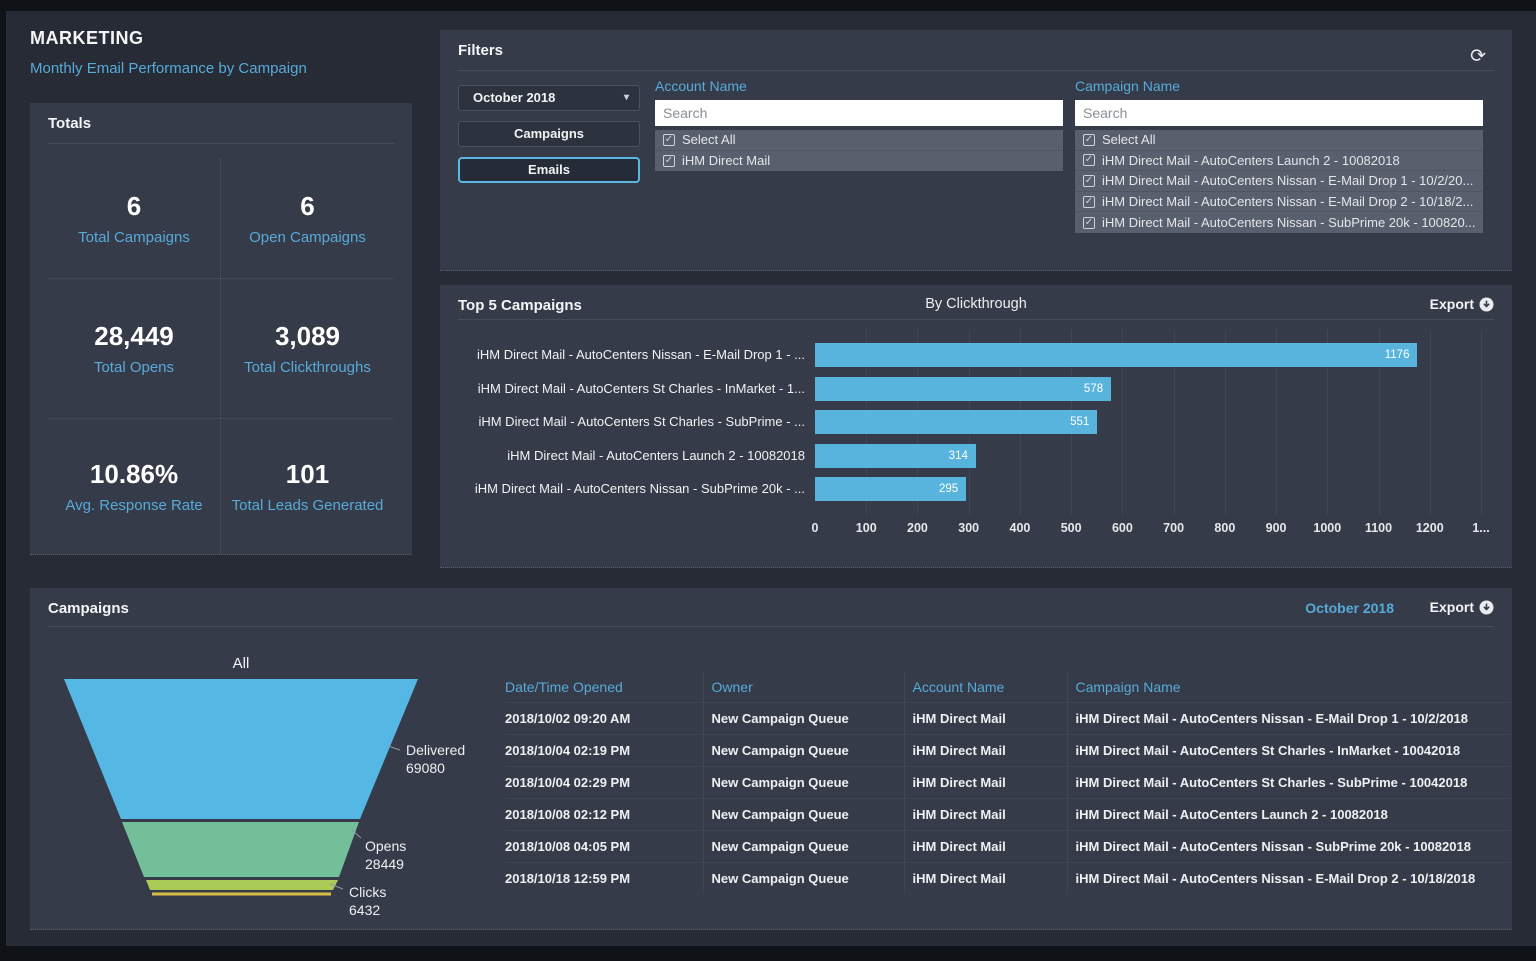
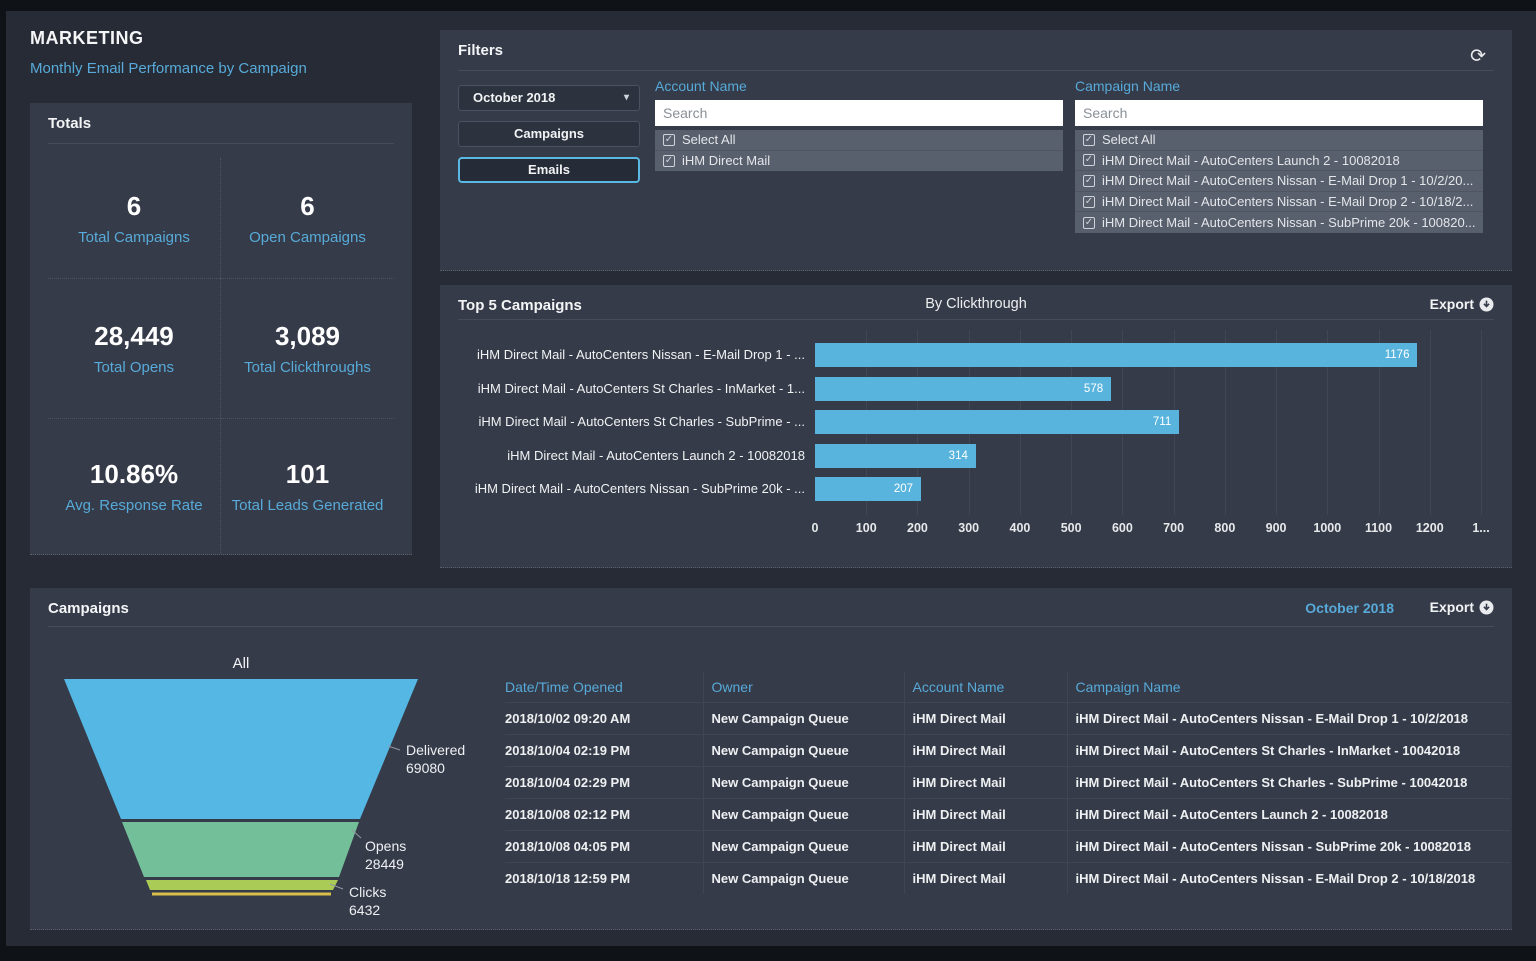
Top 5 Campaigns/iHM Direct Mail - AutoCenters St Charles - SubPrime - ...: 551 -> 711
Top 5 Campaigns/iHM Direct Mail - AutoCenters Nissan - SubPrime 20k - ...: 295 -> 207
